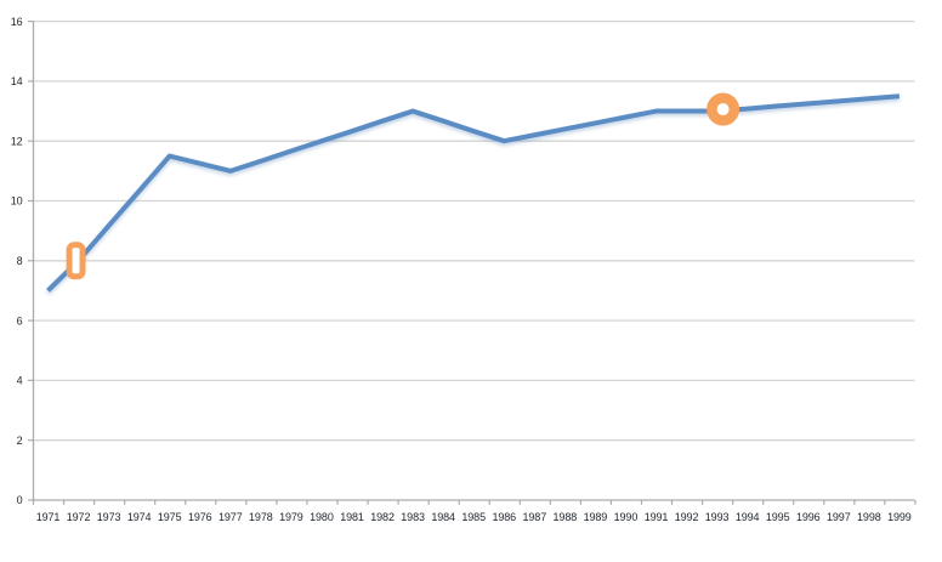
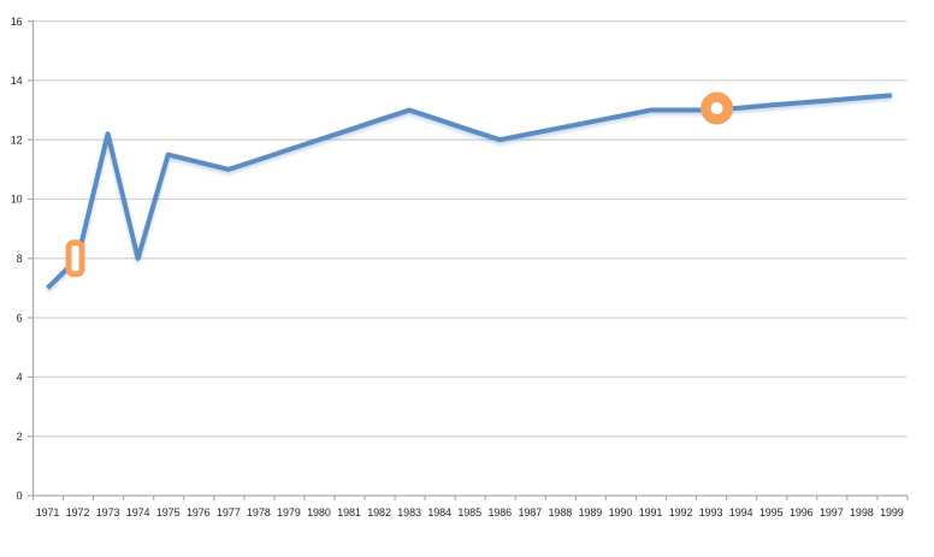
1973: 9.2 -> 12.2
1974: 10.3 -> 8.0
